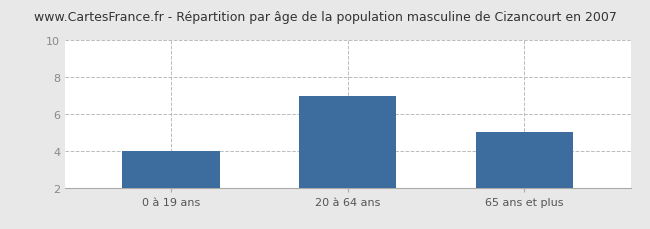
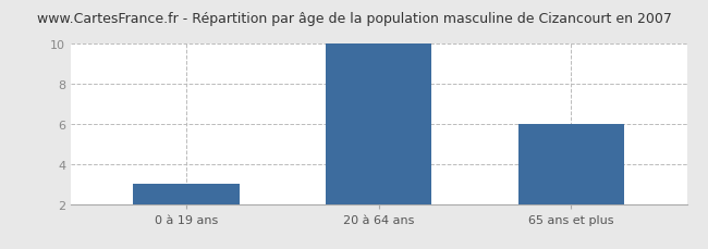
0 à 19 ans: 4 -> 3
20 à 64 ans: 7 -> 10
65 ans et plus: 5 -> 6
